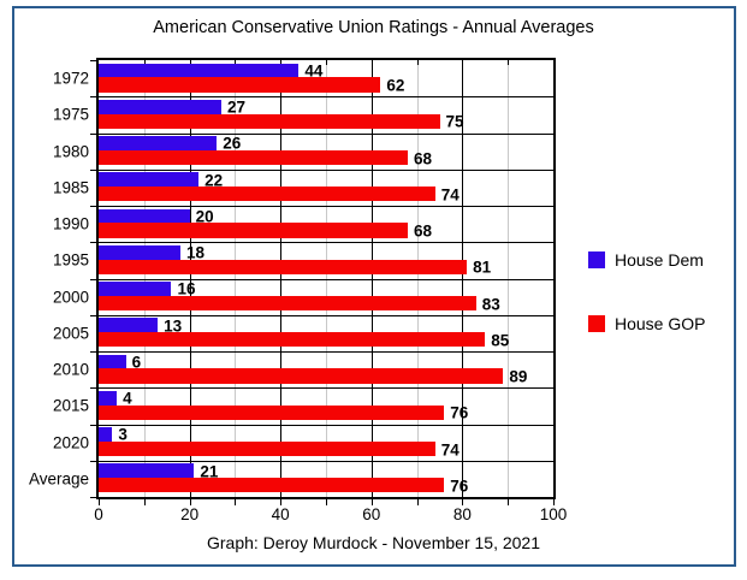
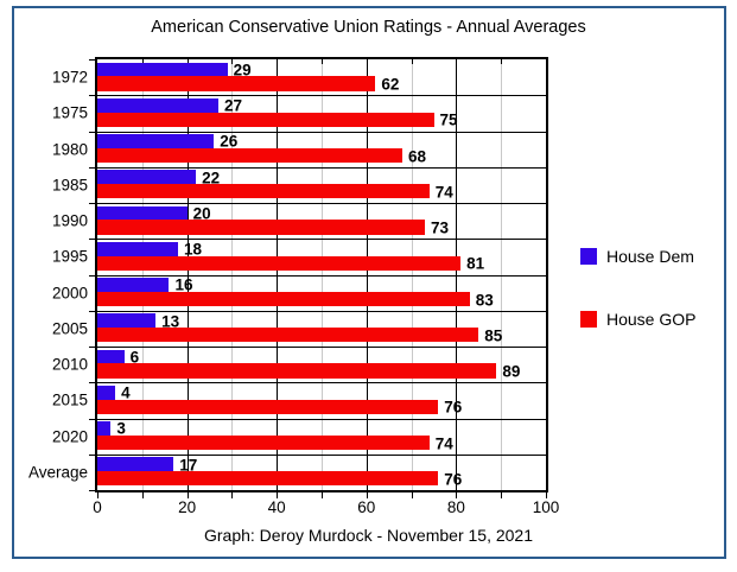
House Dem/1972: 44 -> 29
House GOP/1990: 68 -> 73
House Dem/Average: 21 -> 17
